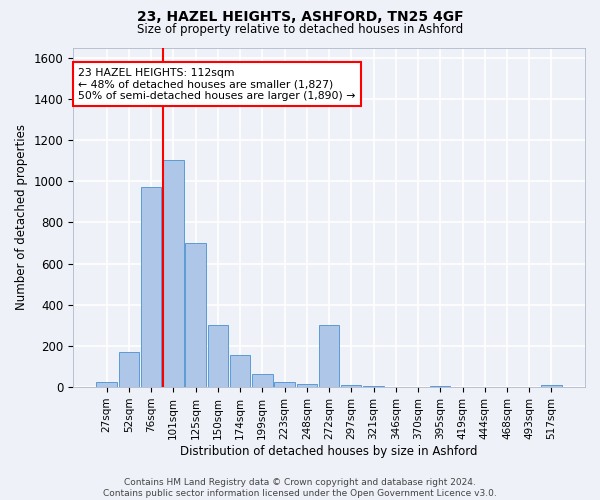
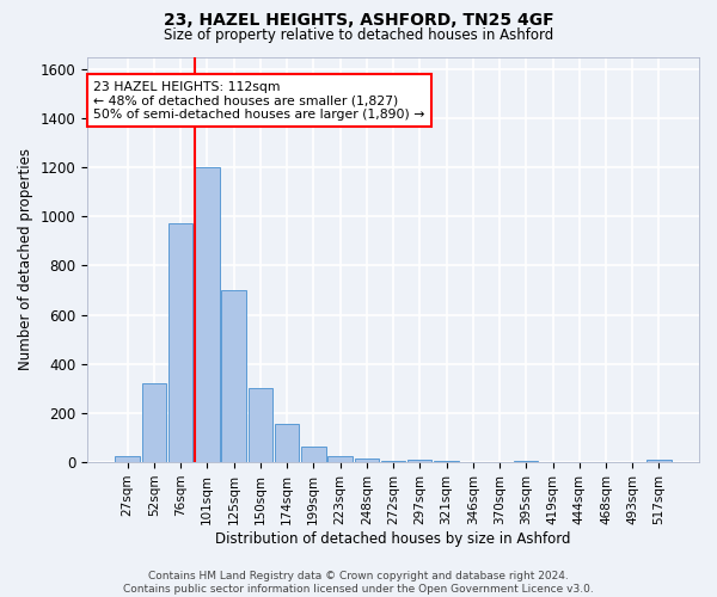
52sqm: 170 -> 320
101sqm: 1105 -> 1200
272sqm: 300 -> 5
